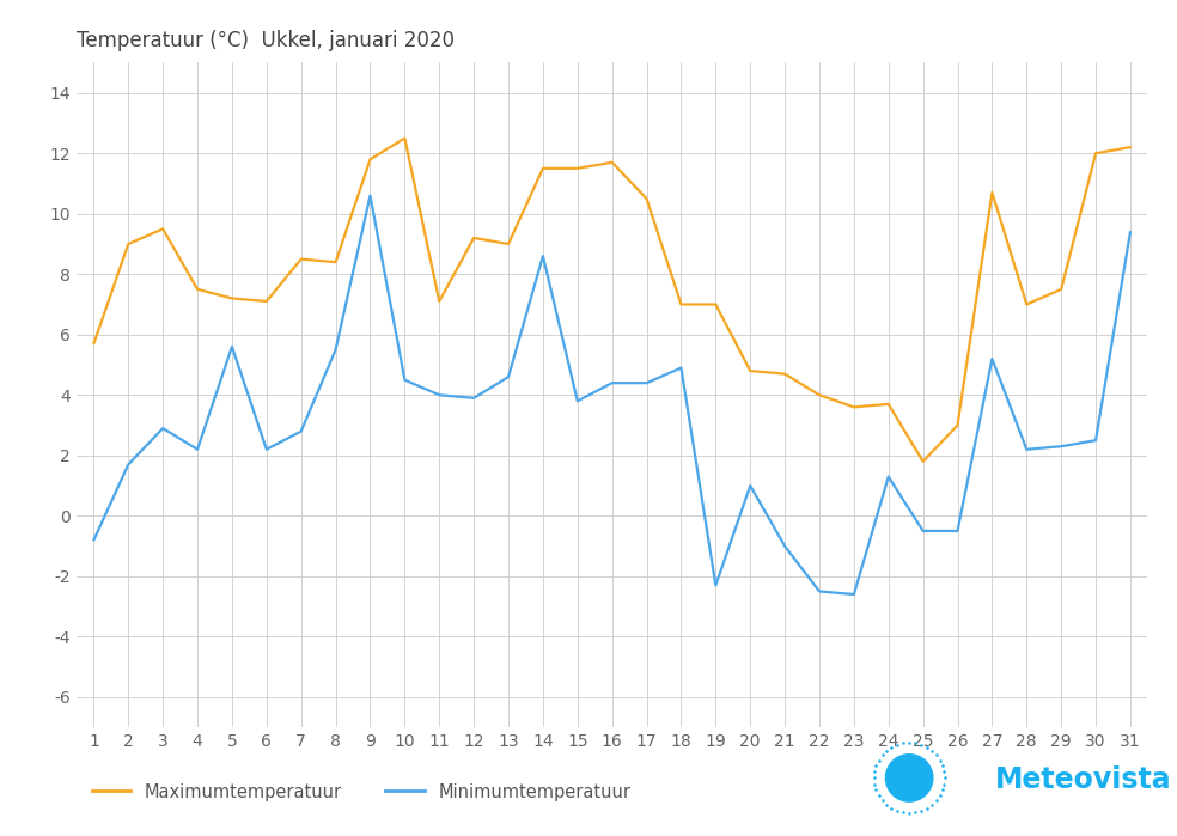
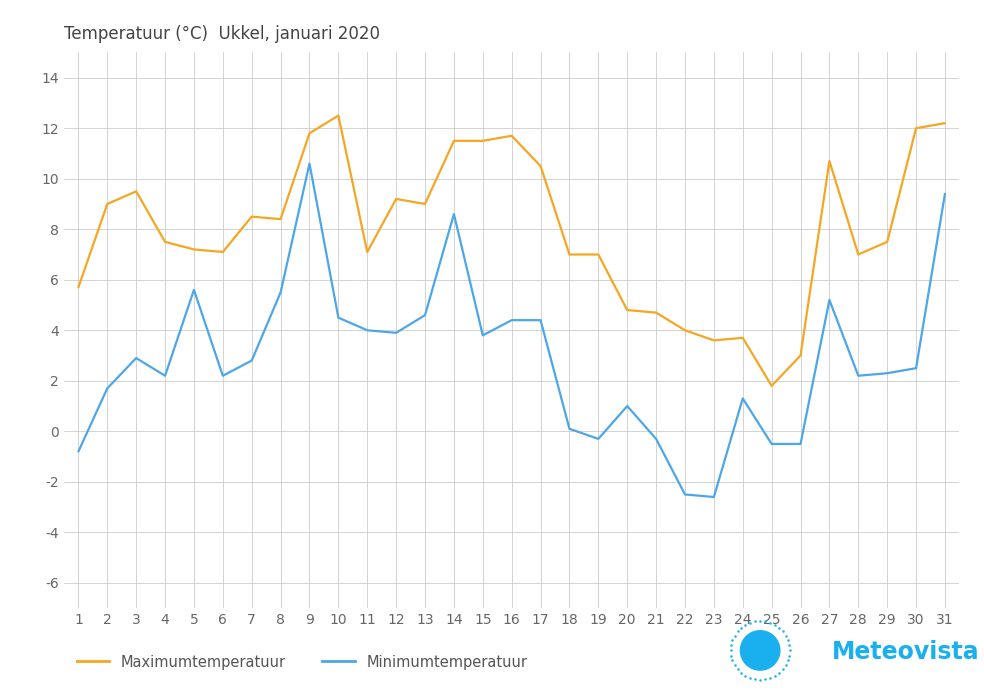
Minimumtemperatuur/18: 4.9 -> 0.1
Minimumtemperatuur/19: -2.3 -> -0.3
Minimumtemperatuur/21: -1.0 -> -0.3
